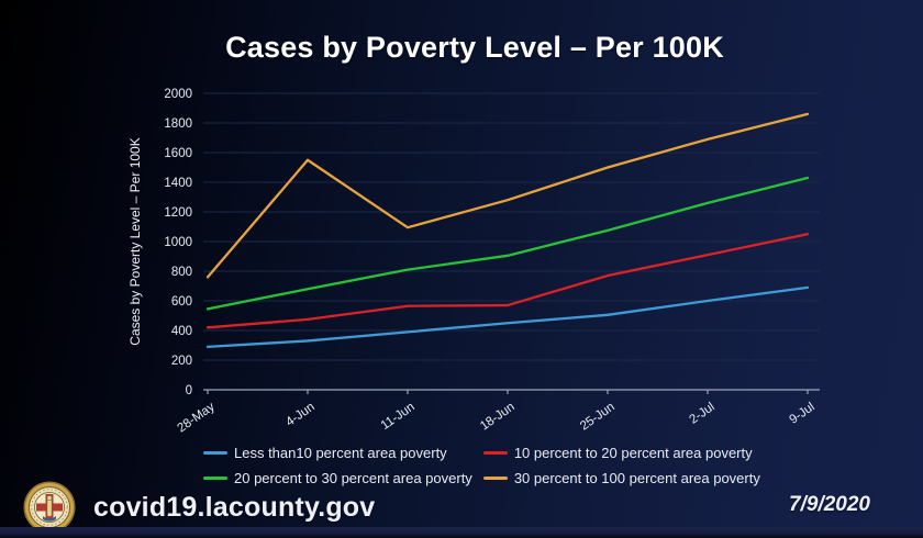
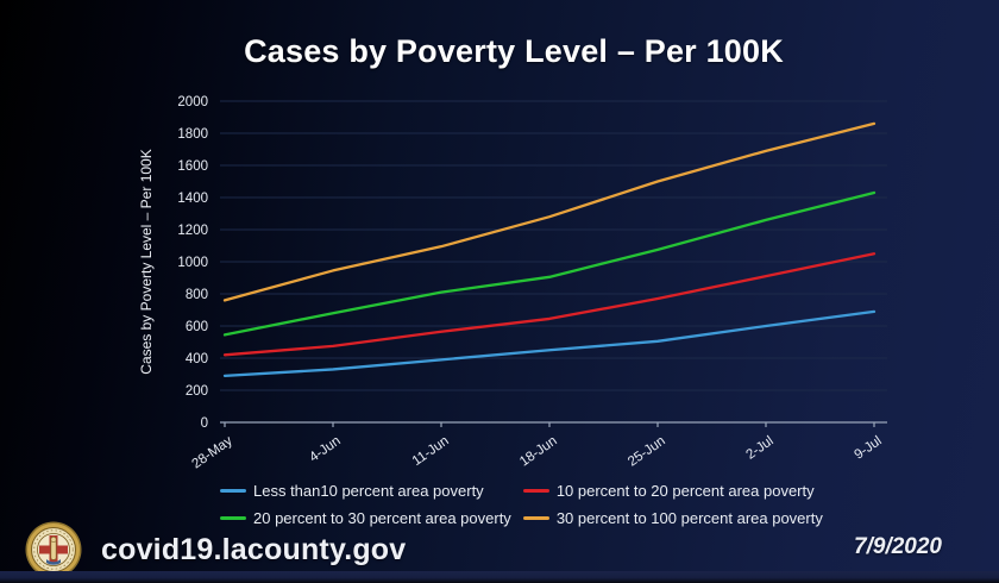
30 percent to 100 percent area poverty/4-Jun: 1550 -> 940
10 percent to 20 percent area poverty/18-Jun: 570 -> 640
